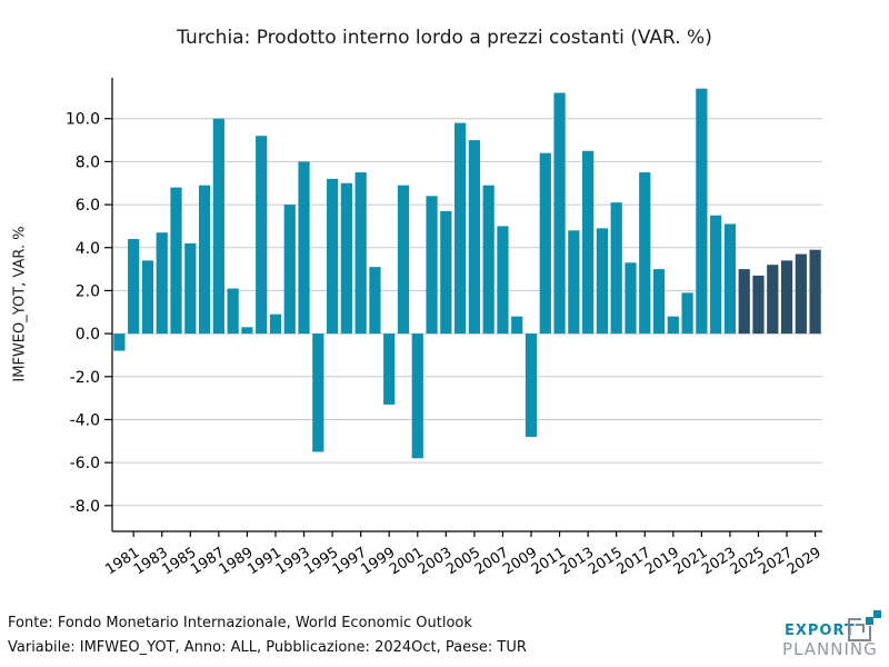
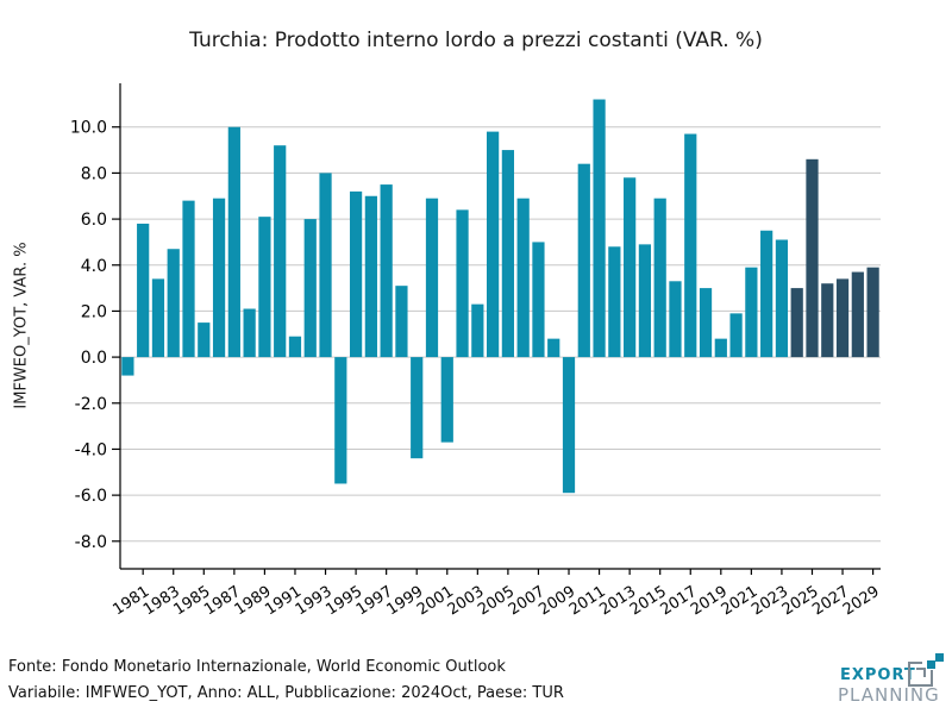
1981: 4.4 -> 5.8
1985: 4.2 -> 1.5
1989: 0.3 -> 6.1
1999: -3.3 -> -4.4
2001: -5.8 -> -3.7
2003: 5.7 -> 2.3
2009: -4.8 -> -5.9
2013: 8.5 -> 7.8
2015: 6.1 -> 6.9
2017: 7.5 -> 9.7
2021: 11.4 -> 3.9
2025: 2.7 -> 8.6
